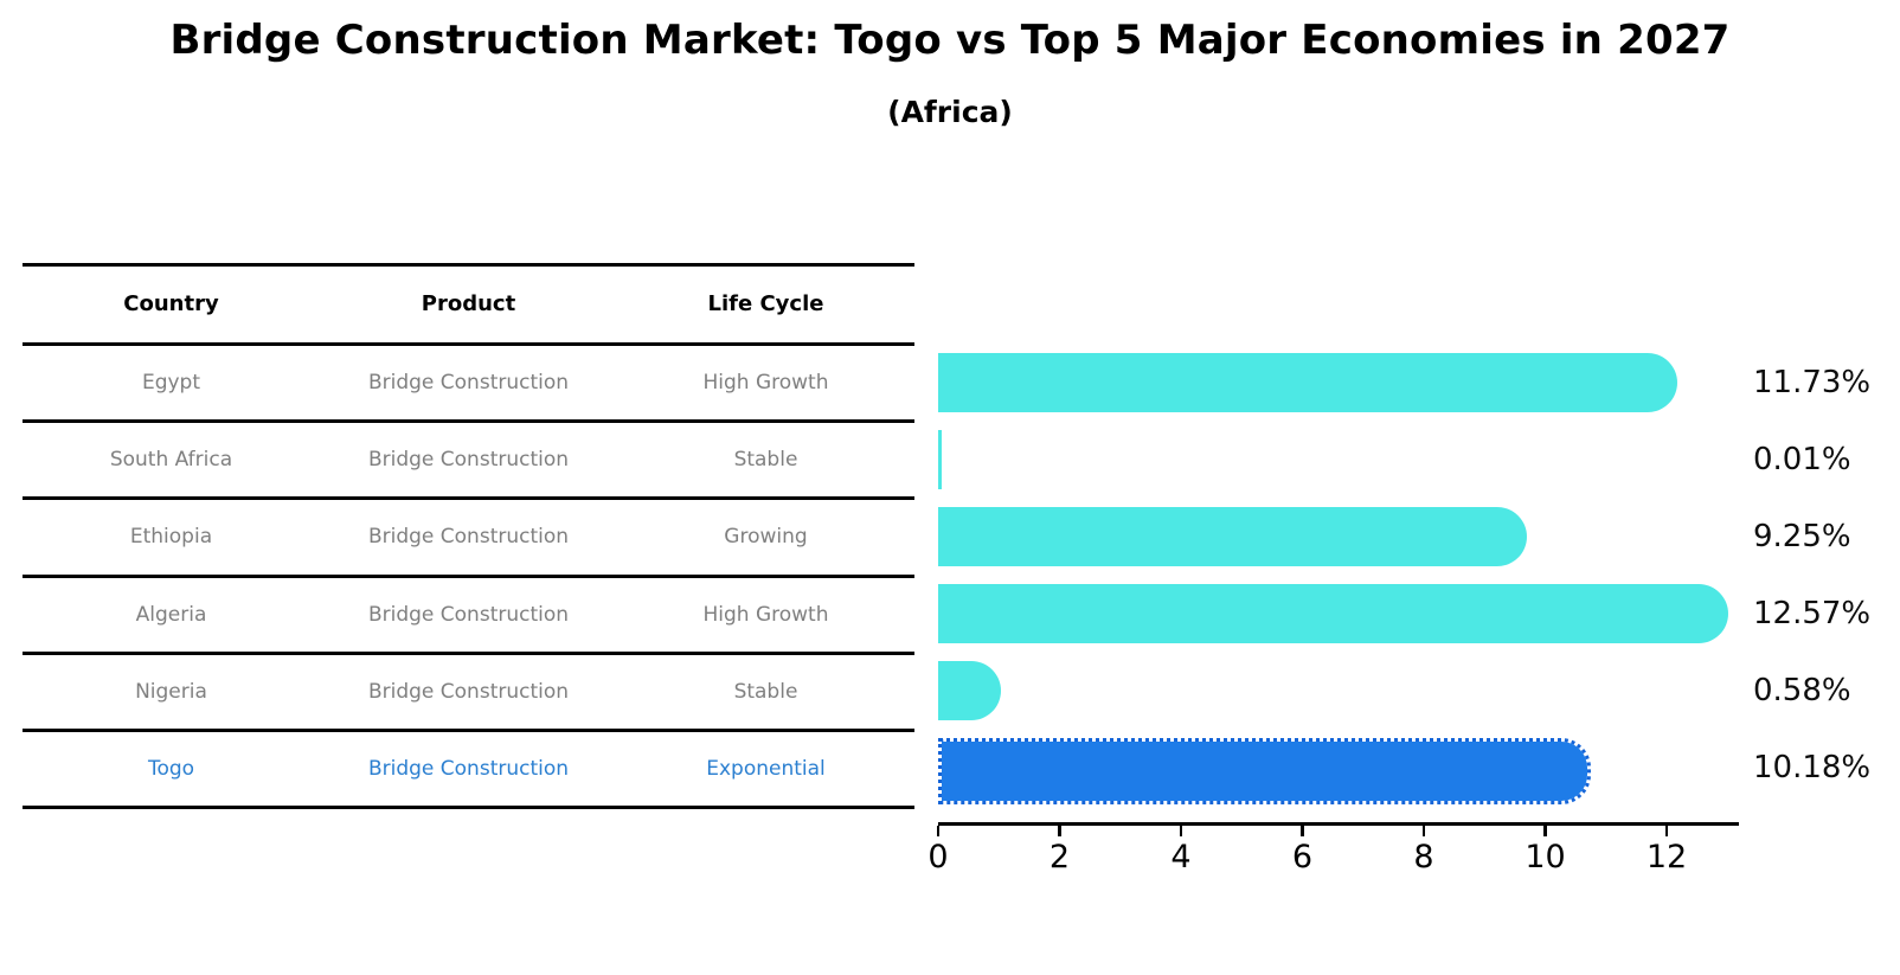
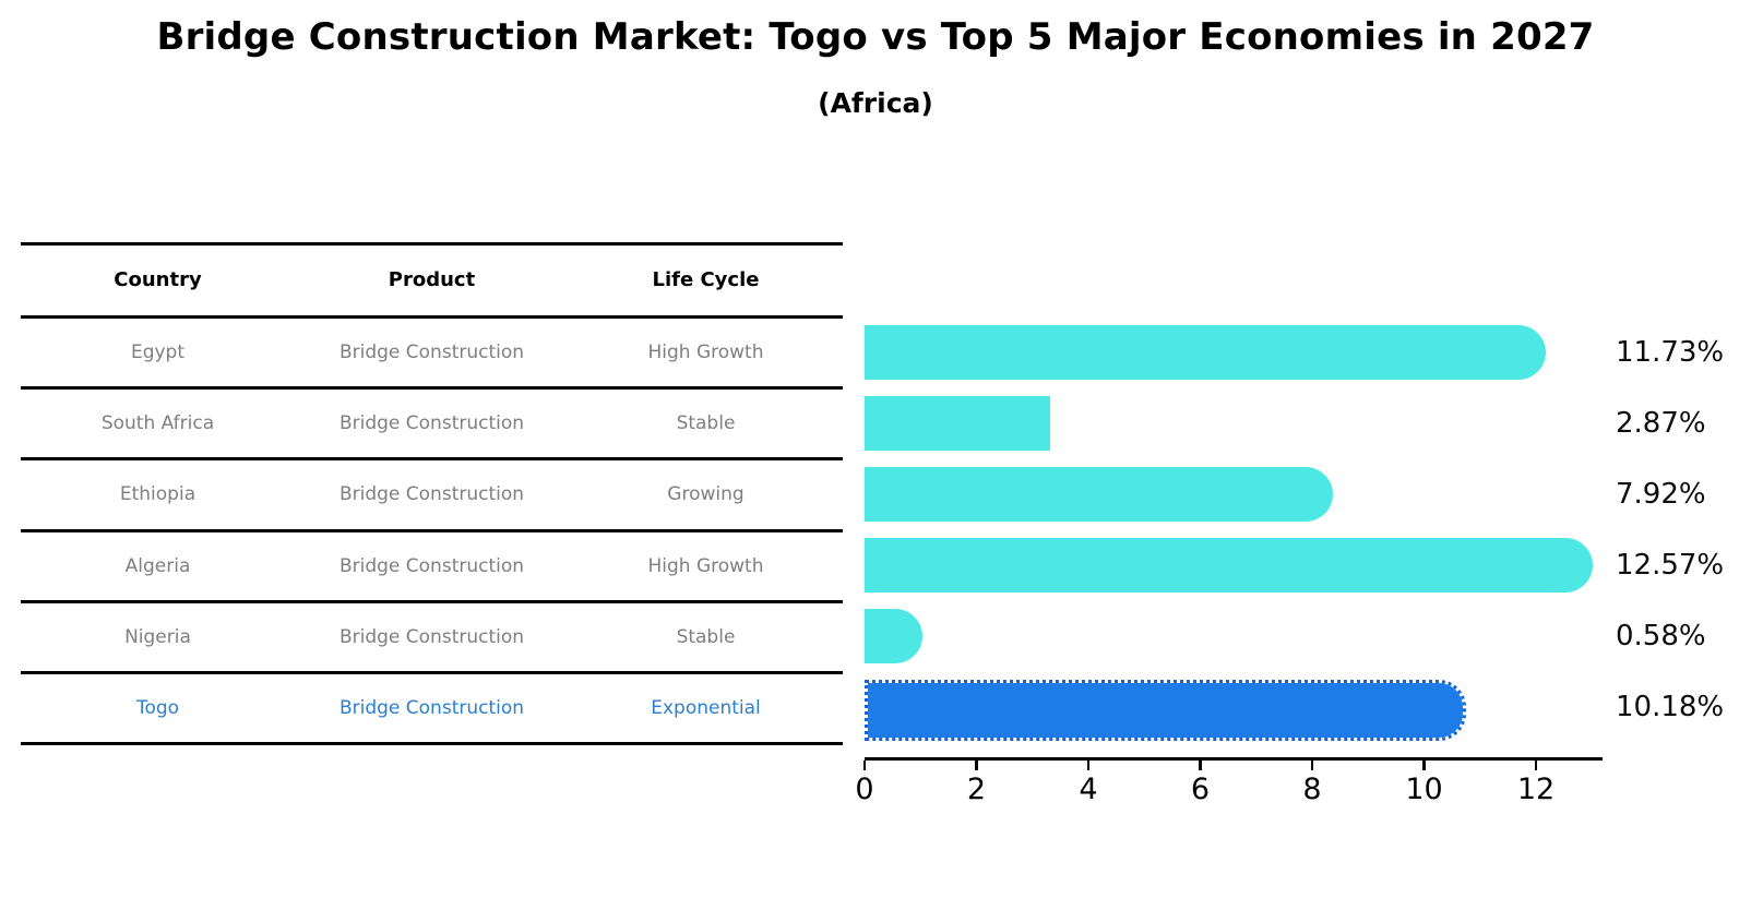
South Africa: 0.01% -> 2.87%
Ethiopia: 9.25% -> 7.92%
